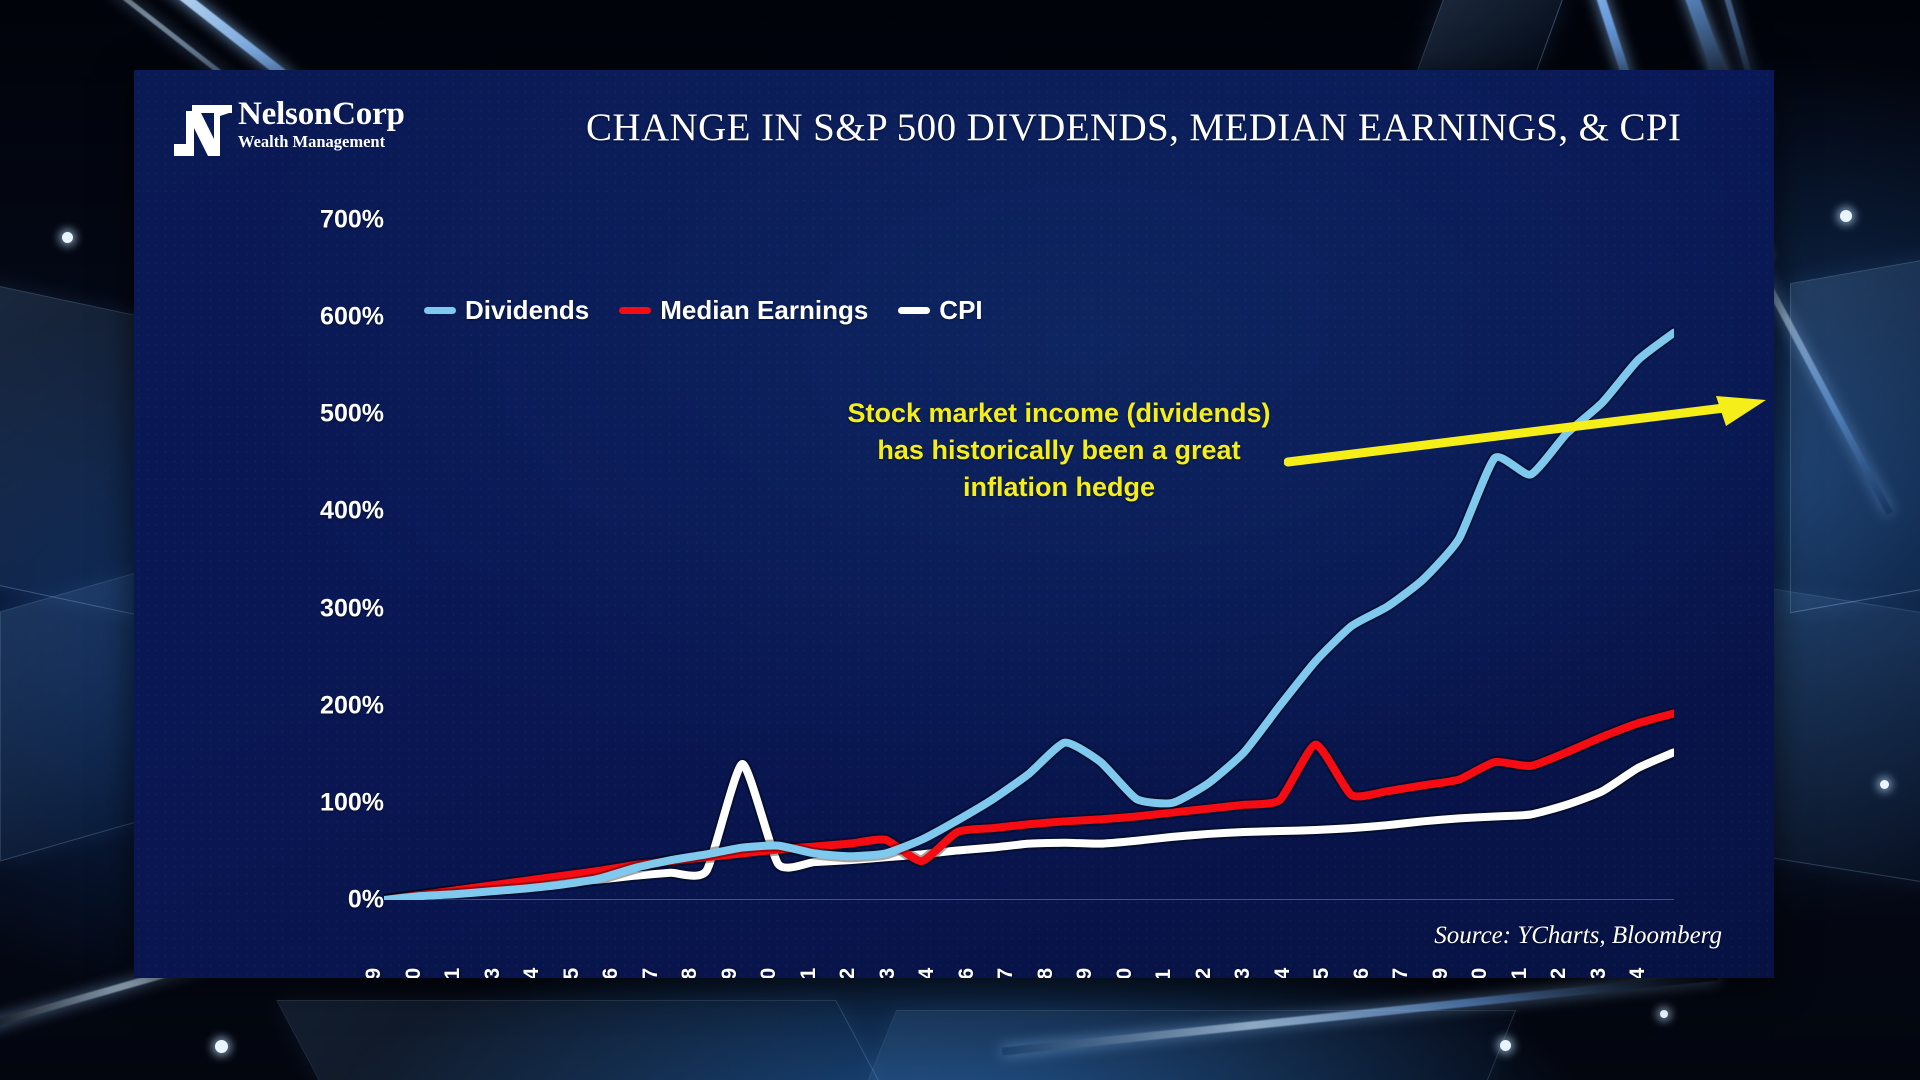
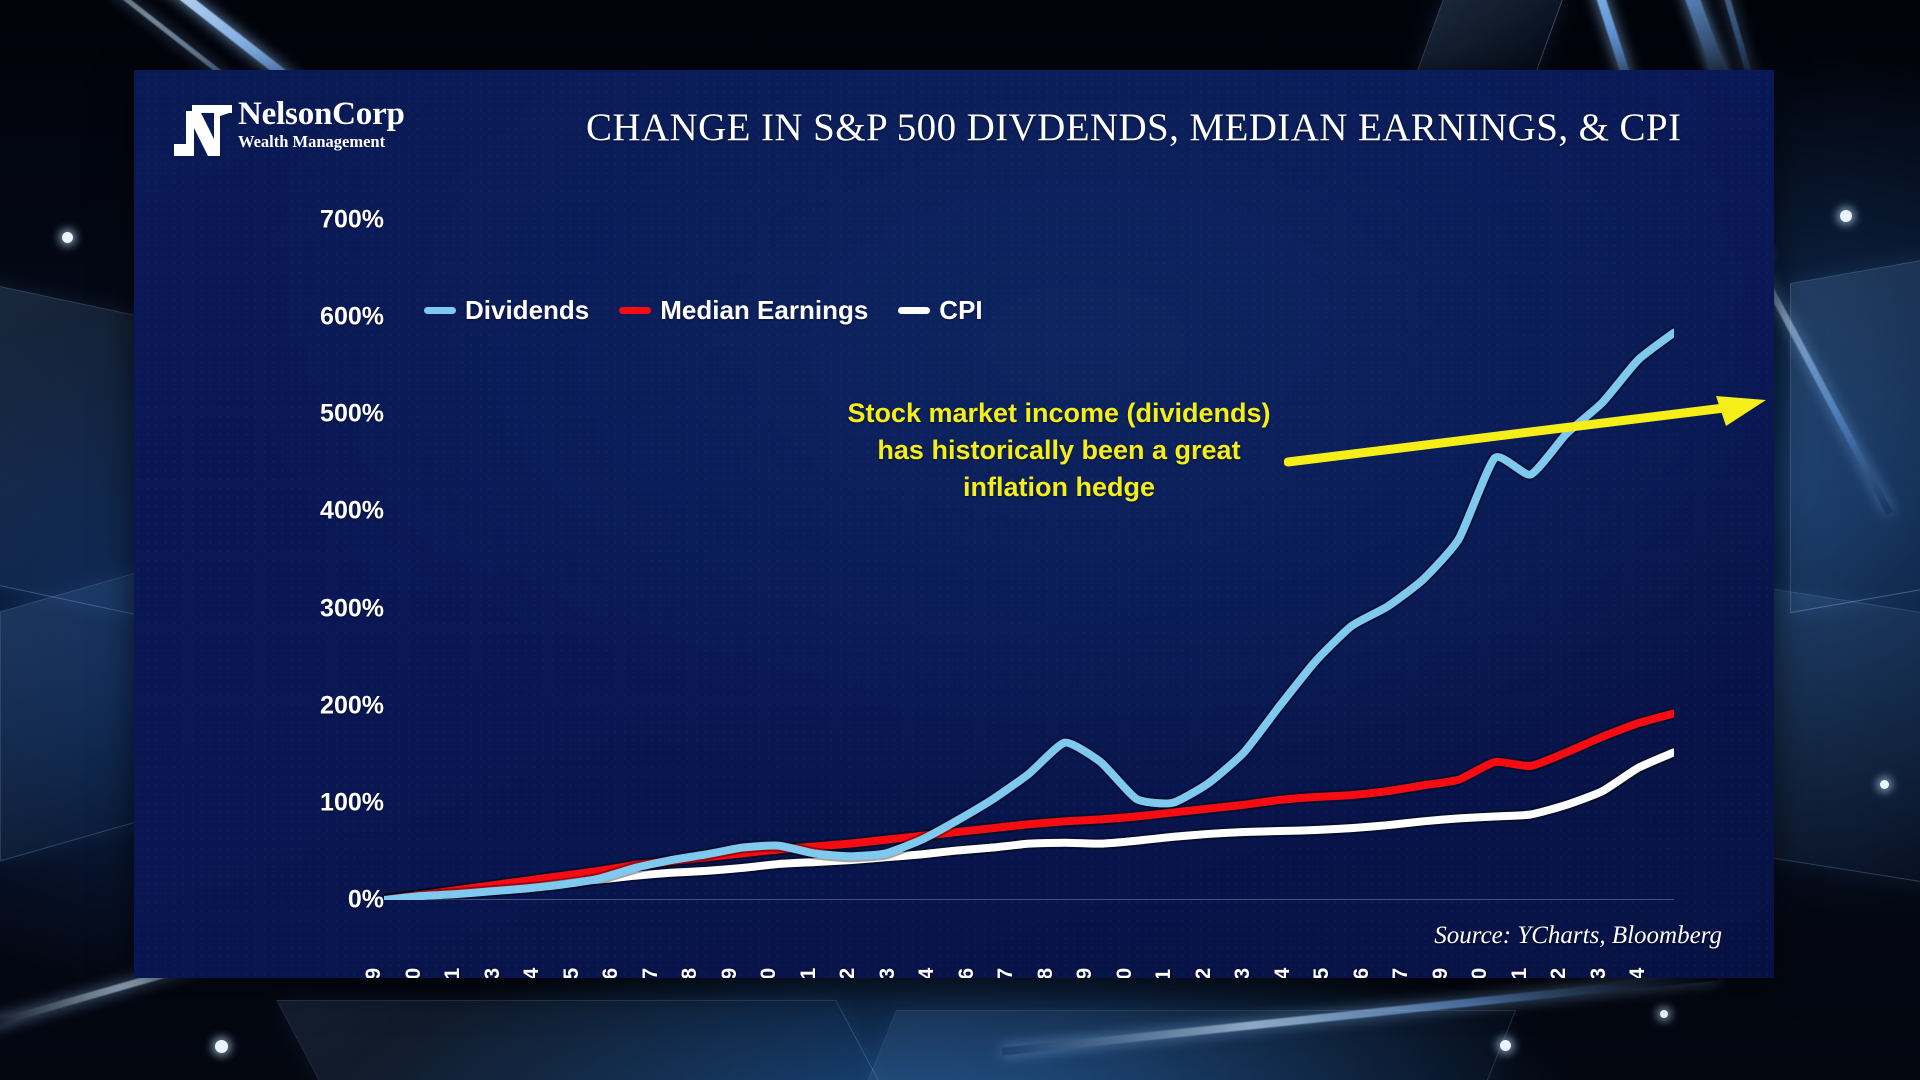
CPI/1999: 140% -> 30%
Median Earnings/2004: 40% -> 70%
Median Earnings/2015: 160% -> 110%
